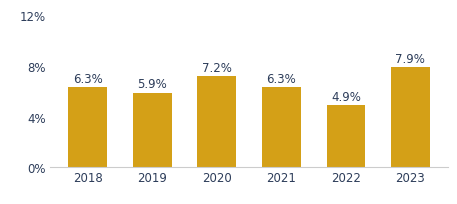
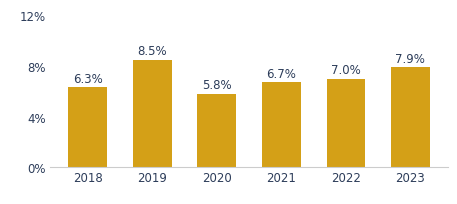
2019: 5.9% -> 8.5%
2020: 7.2% -> 5.8%
2021: 6.3% -> 6.7%
2022: 4.9% -> 7.0%
